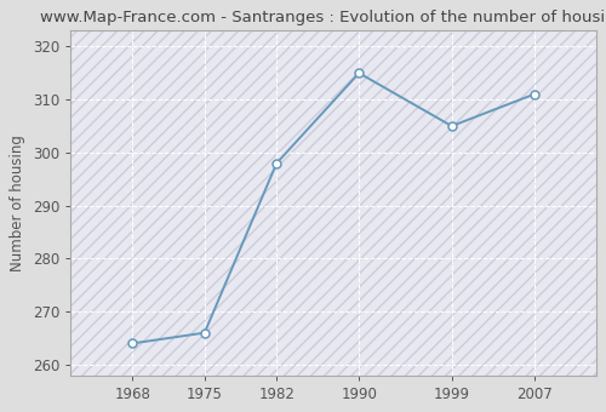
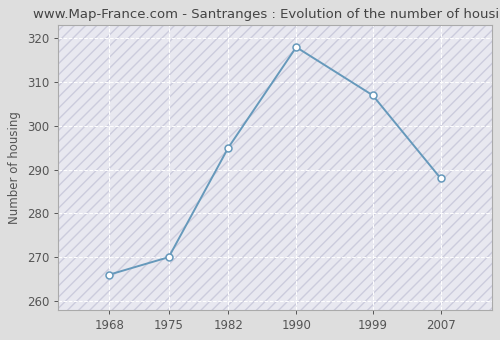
1968: 264 -> 266
1975: 266 -> 270
1982: 298 -> 295
1990: 315 -> 318
1999: 305 -> 307
2007: 311 -> 288
